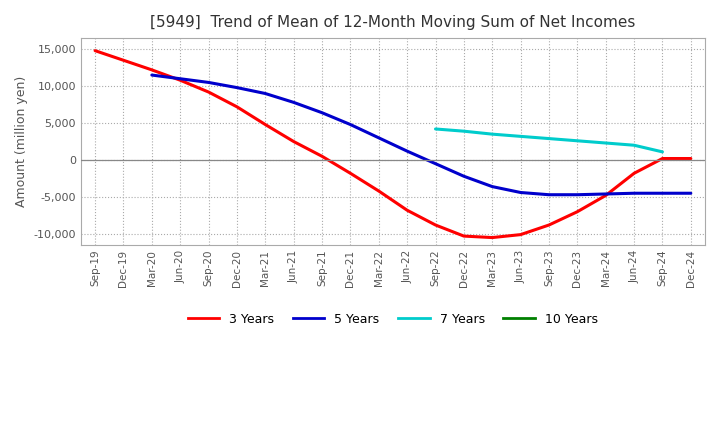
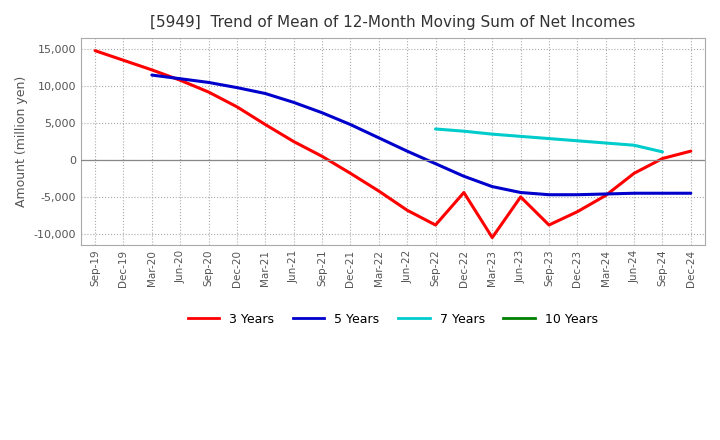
3 Years/Dec-22: -10,300 -> -4,400
3 Years/Jun-23: -10,100 -> -5,000
3 Years/Dec-24: 200 -> 1,200
